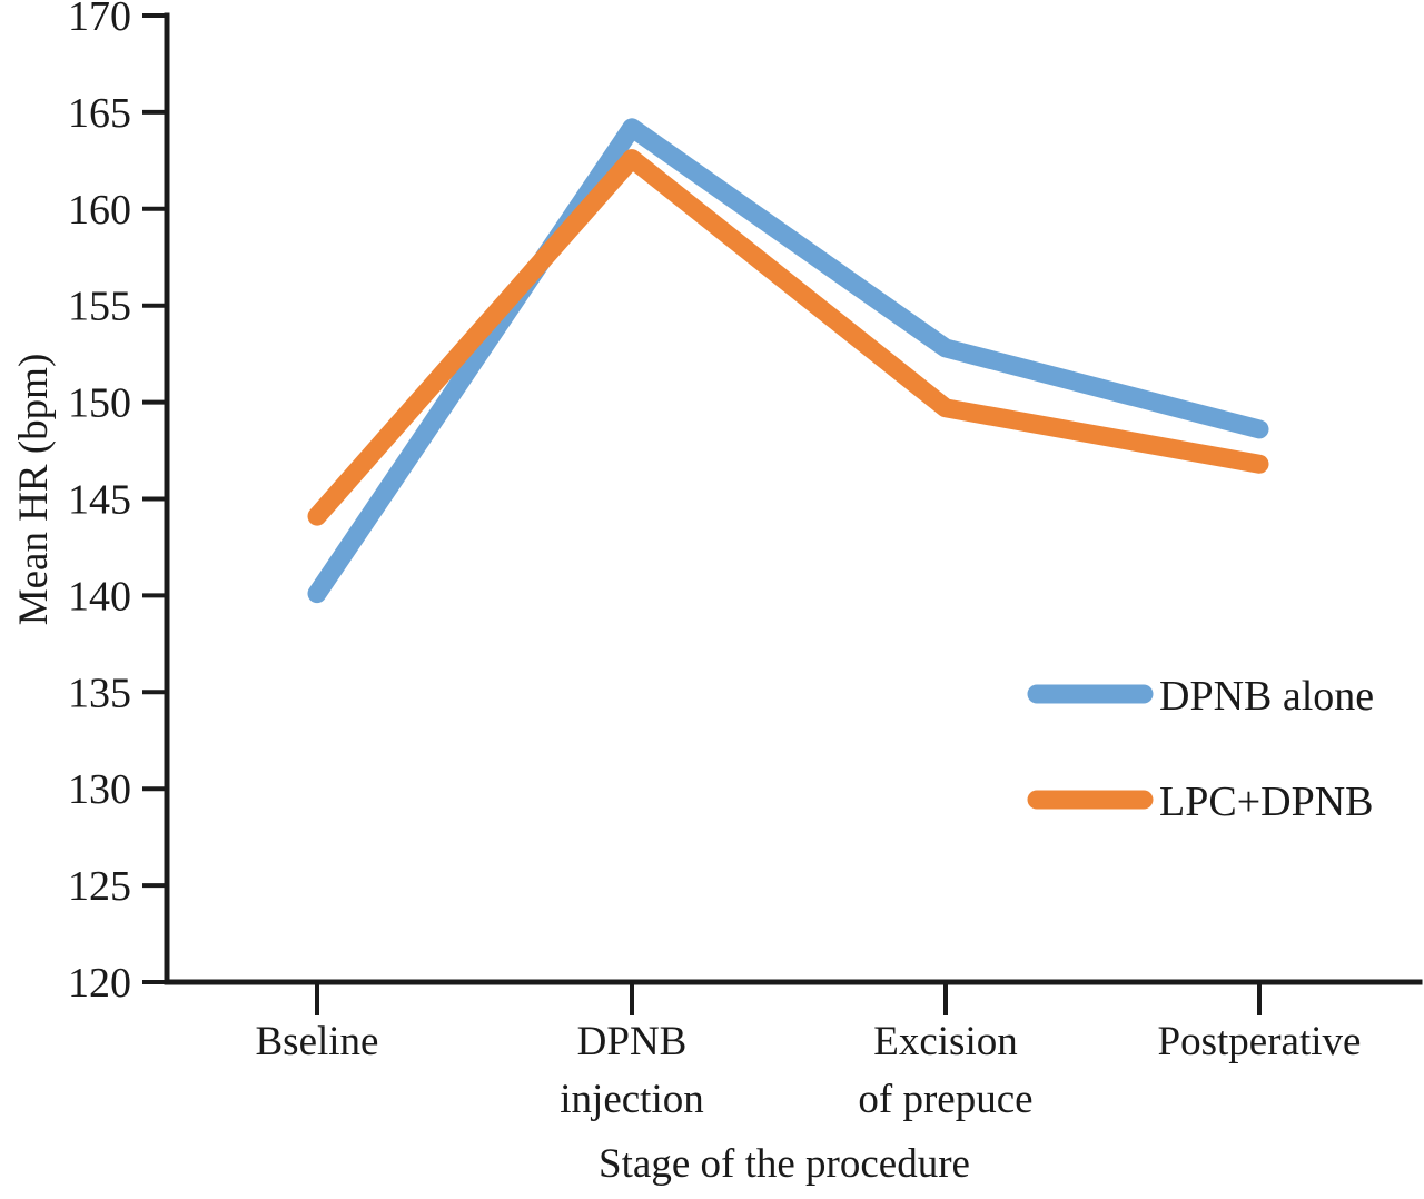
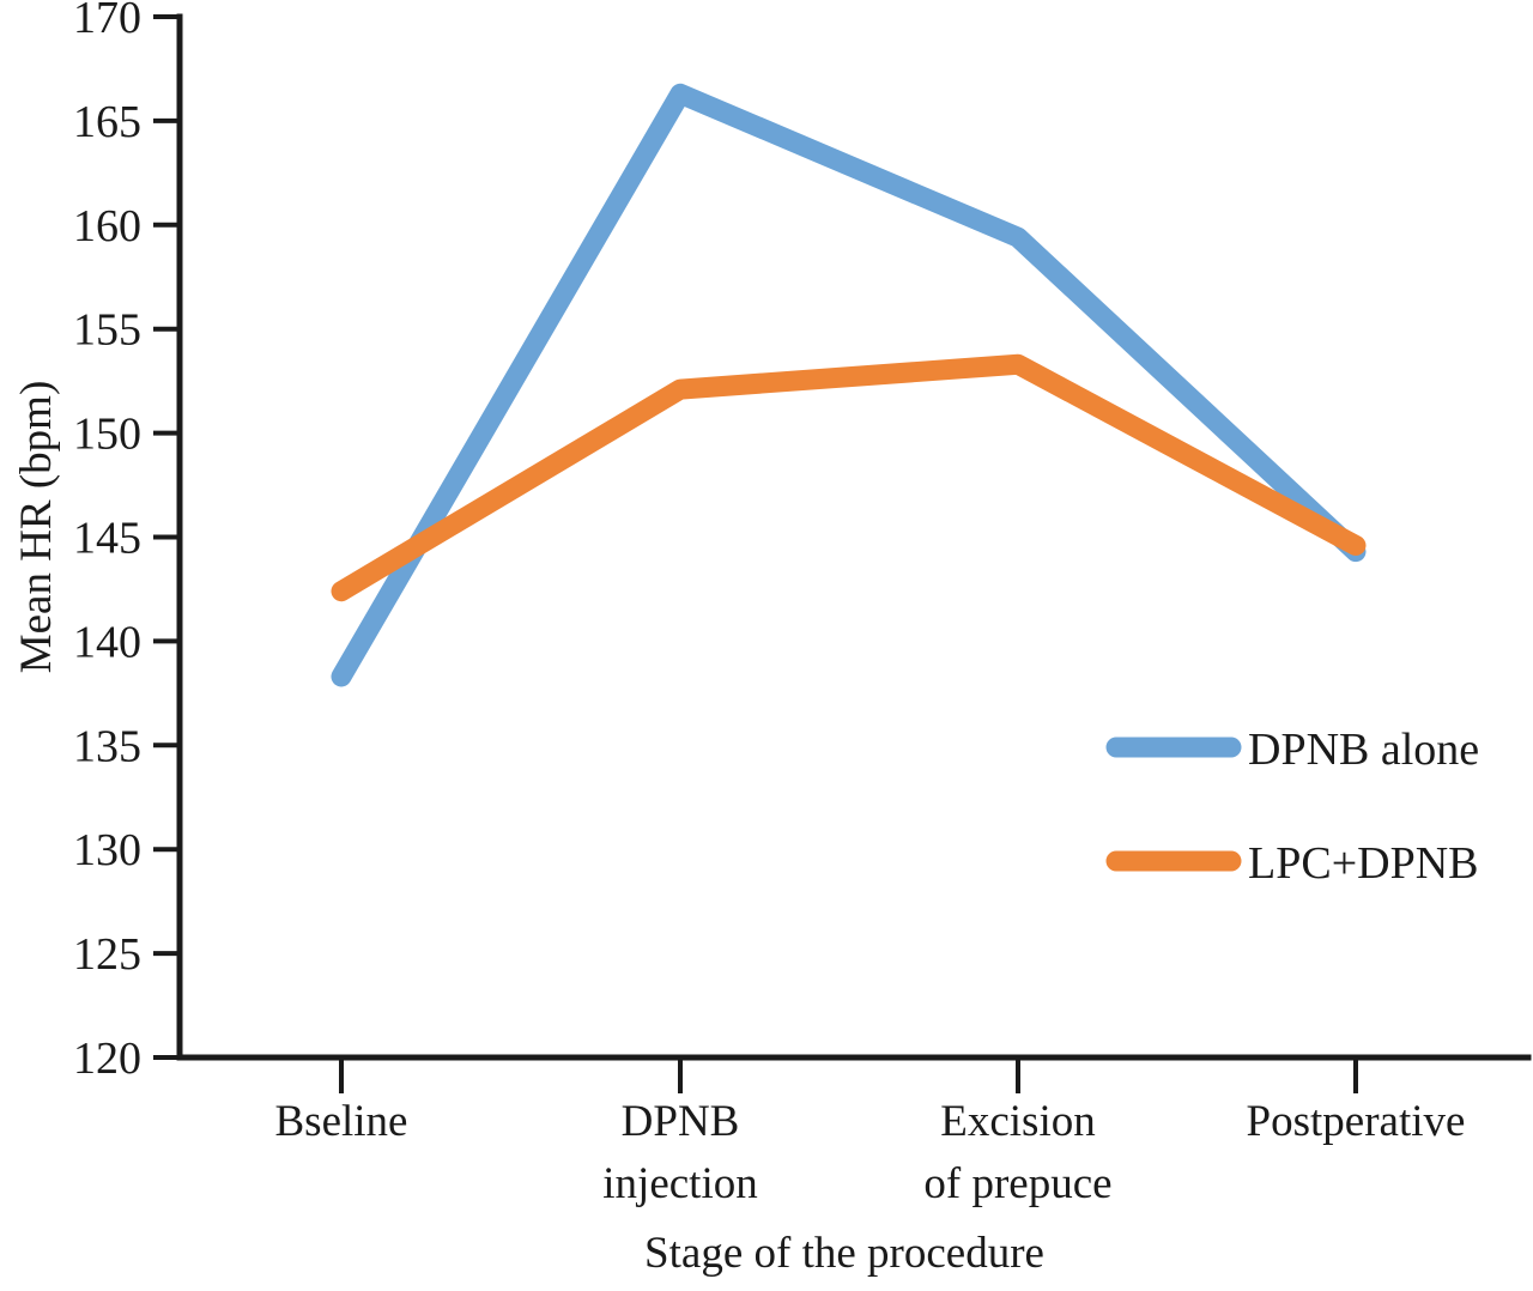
DPNB alone/Bseline: 140.1 -> 138.3
LPC+DPNB/Bseline: 144.1 -> 142.4
DPNB alone/DPNB injection: 164.2 -> 166.3
LPC+DPNB/DPNB injection: 162.6 -> 152.1
DPNB alone/Excision of prepuce: 152.8 -> 159.4
LPC+DPNB/Excision of prepuce: 149.7 -> 153.3
DPNB alone/Postperative: 148.6 -> 144.3
LPC+DPNB/Postperative: 146.8 -> 144.6
